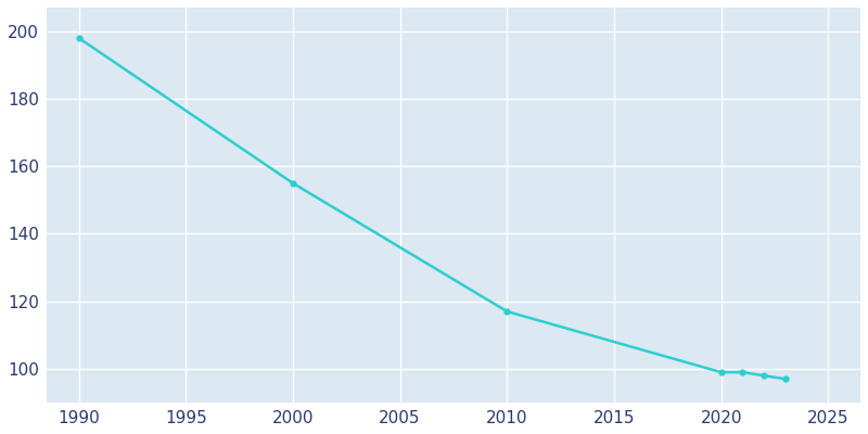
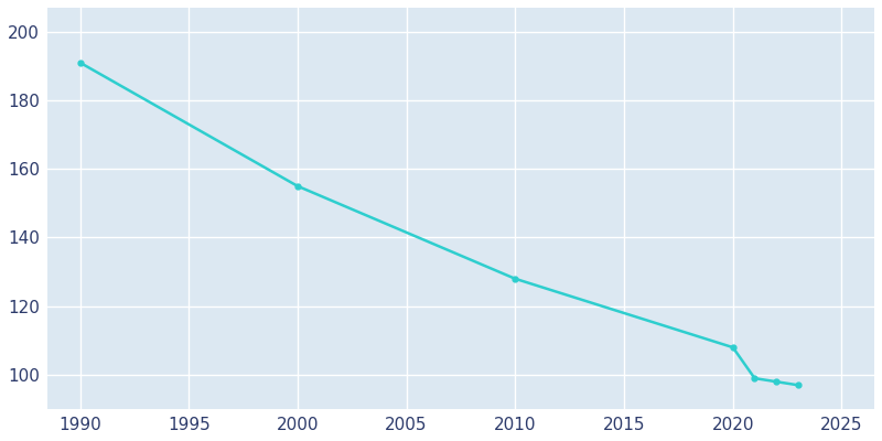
1990: 198 -> 191
2010: 117 -> 128
2020: 99 -> 108
